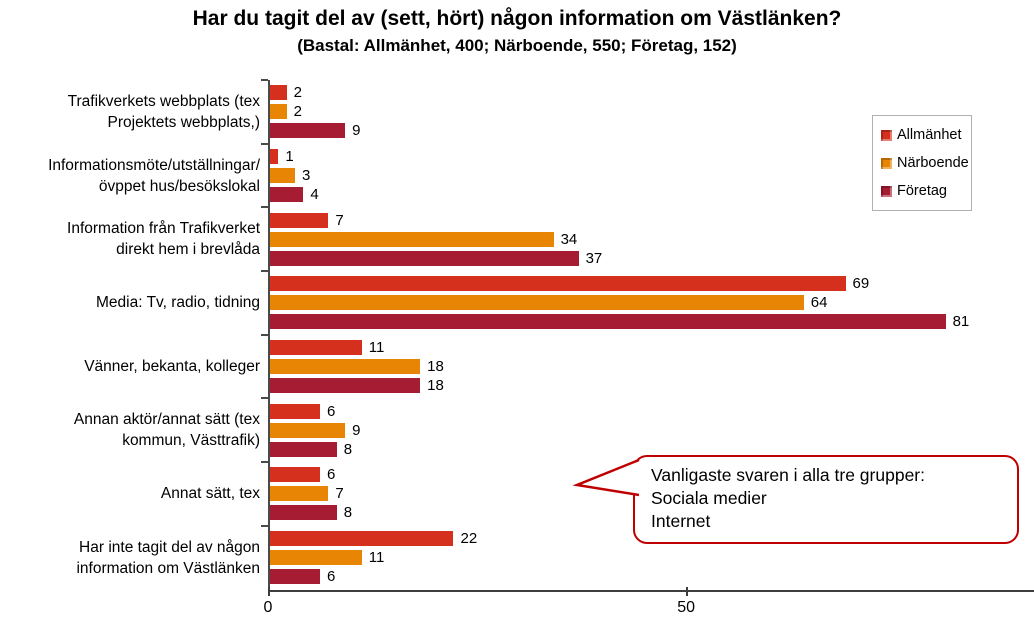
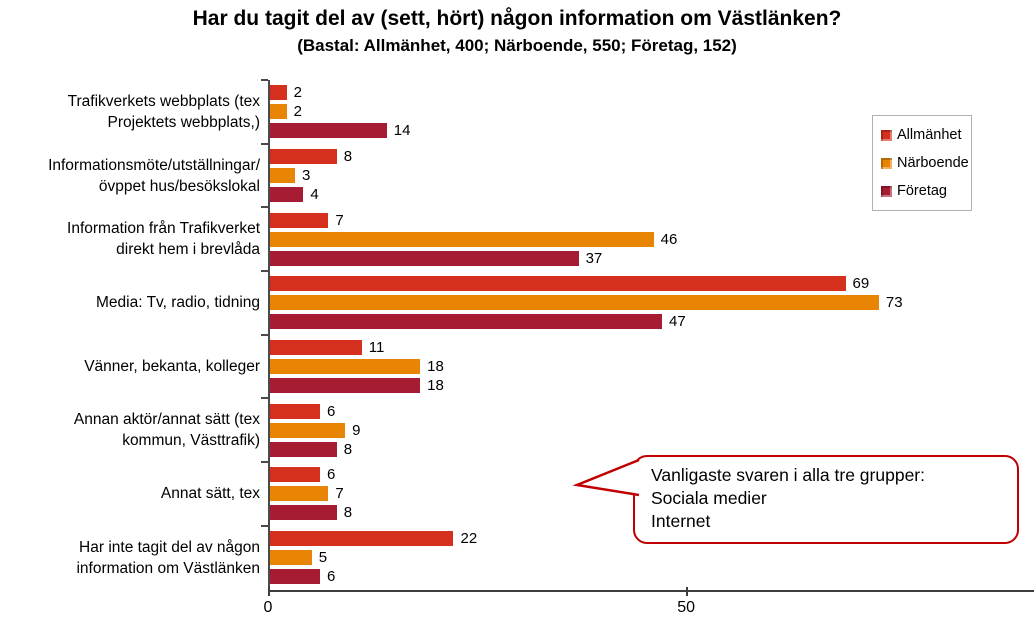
Företag/Trafikverkets webbplats (tex Projektets webbplats,): 9 -> 14
Allmänhet/Informationsmöte/utställningar/ övppet hus/besökslokal: 1 -> 8
Närboende/Information från Trafikverket direkt hem i brevlåda: 34 -> 46
Närboende/Media: Tv, radio, tidning: 64 -> 73
Företag/Media: Tv, radio, tidning: 81 -> 47
Närboende/Har inte tagit del av någon information om Västlänken: 11 -> 5
